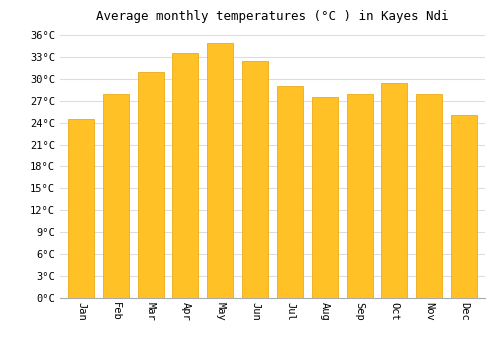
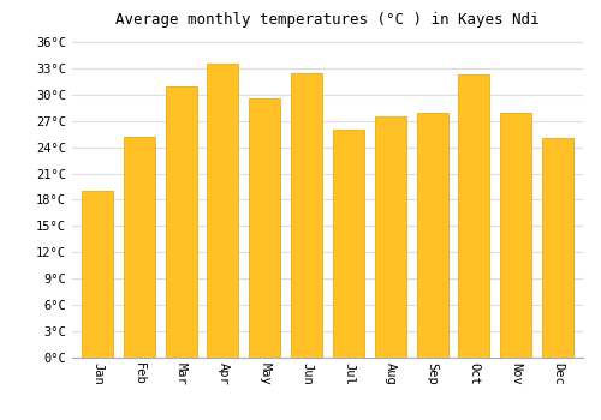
Jan: 24.5°C -> 19.0°C
Feb: 28.0°C -> 25.2°C
May: 35.0°C -> 29.6°C
Jul: 29.0°C -> 26.0°C
Oct: 29.5°C -> 32.4°C
